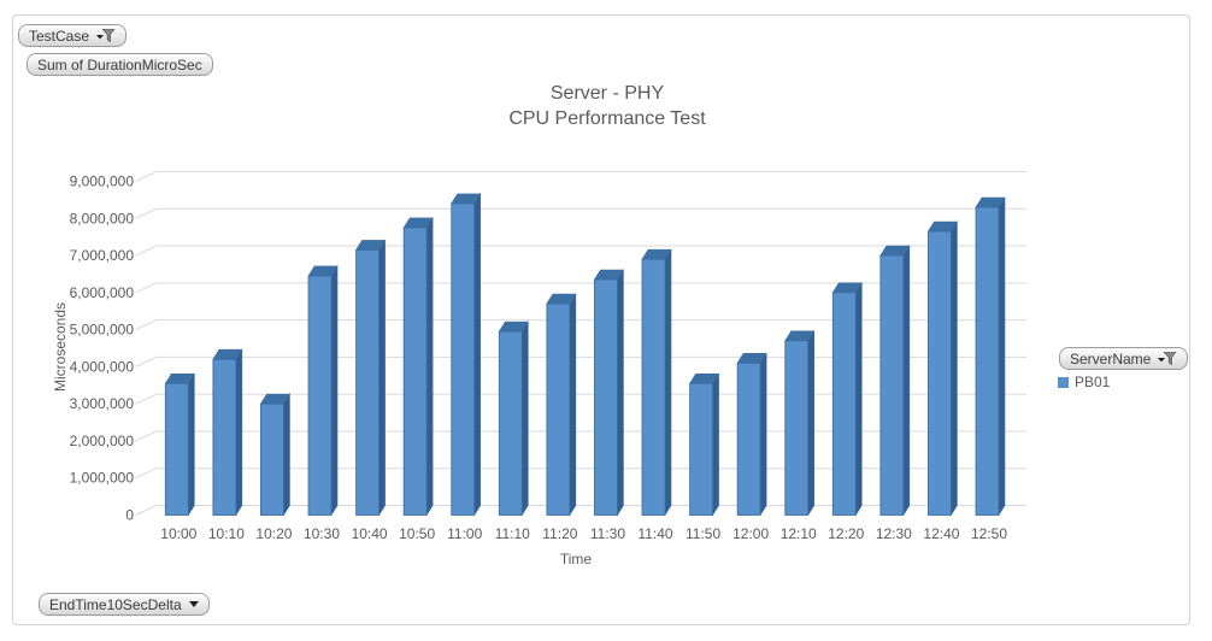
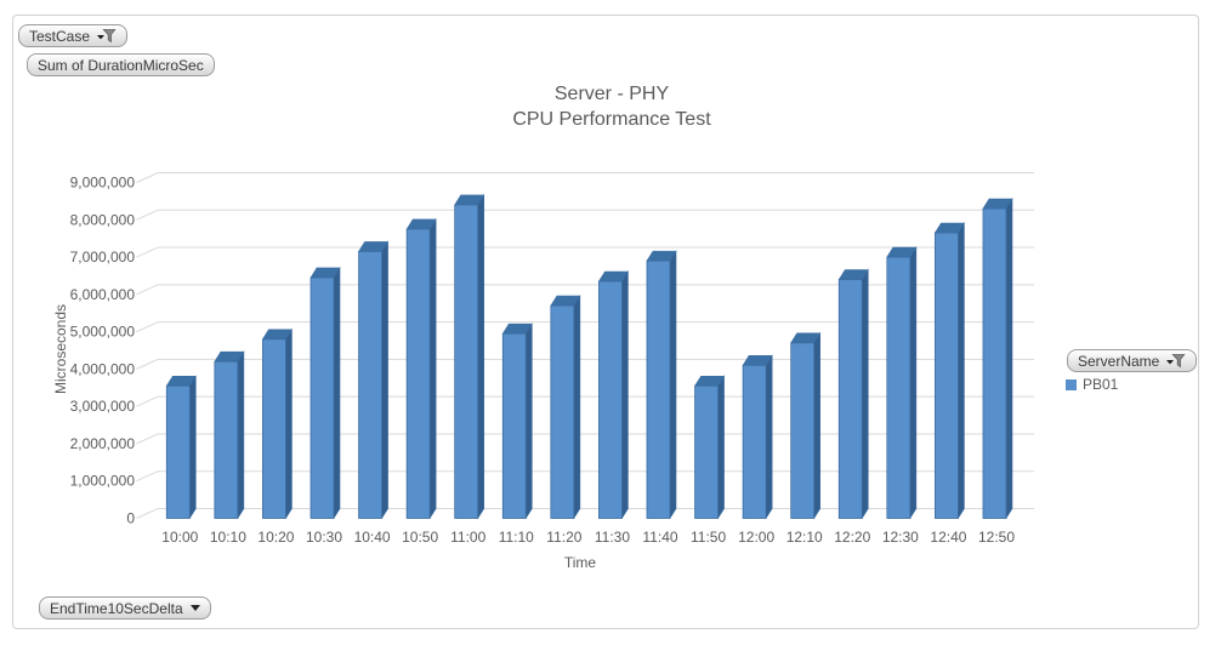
10:20: 3000000 -> 4800000
12:20: 6000000 -> 6400000
